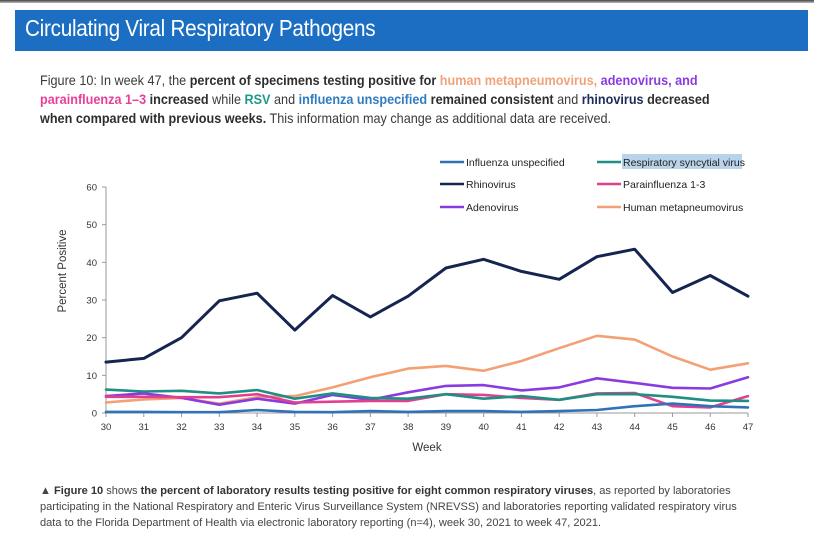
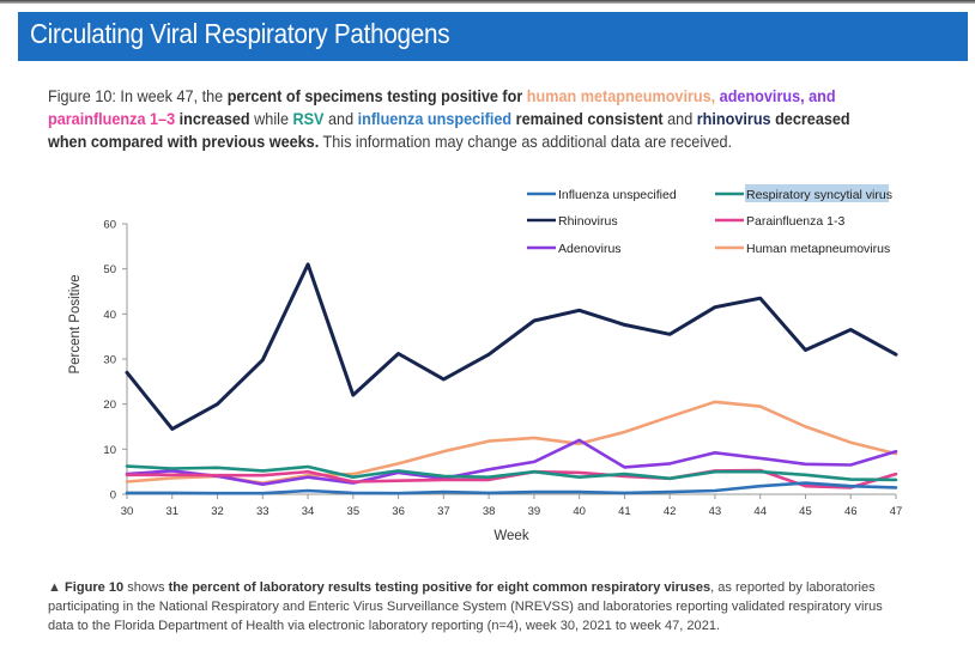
Rhinovirus/30: 14 -> 27
Rhinovirus/34: 32 -> 51
Adenovirus/40: 7 -> 12
Human metapneumovirus/47: 13 -> 9
